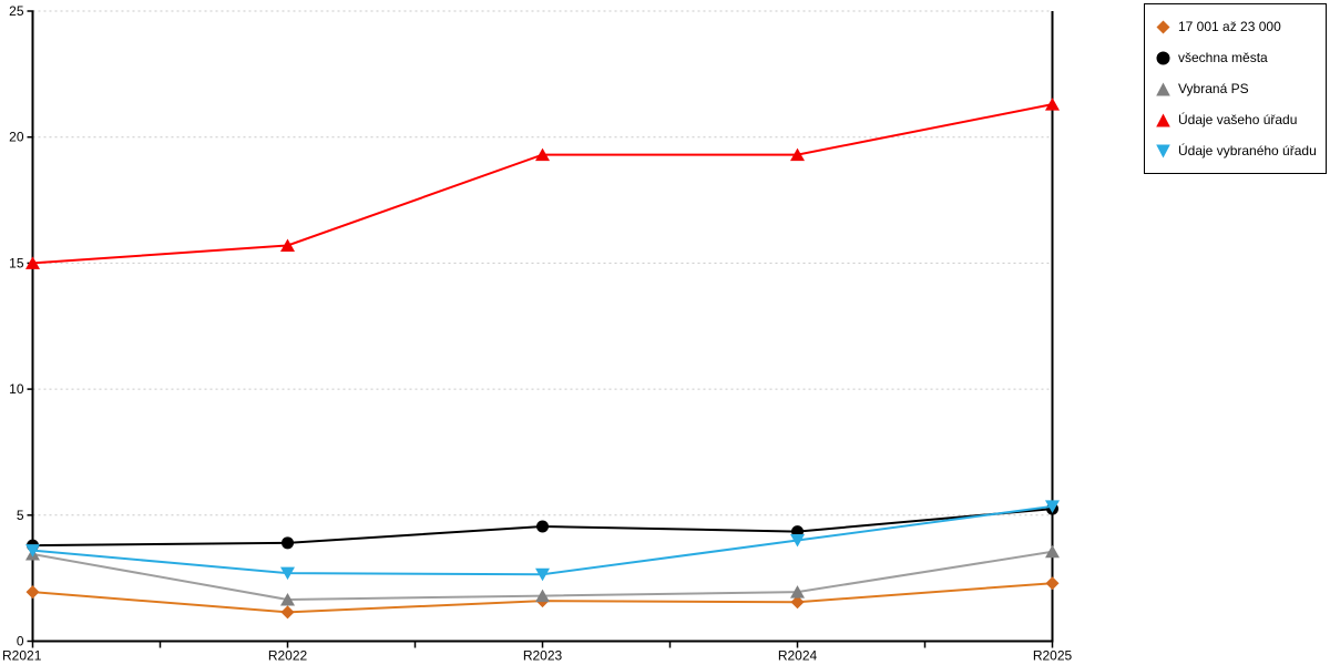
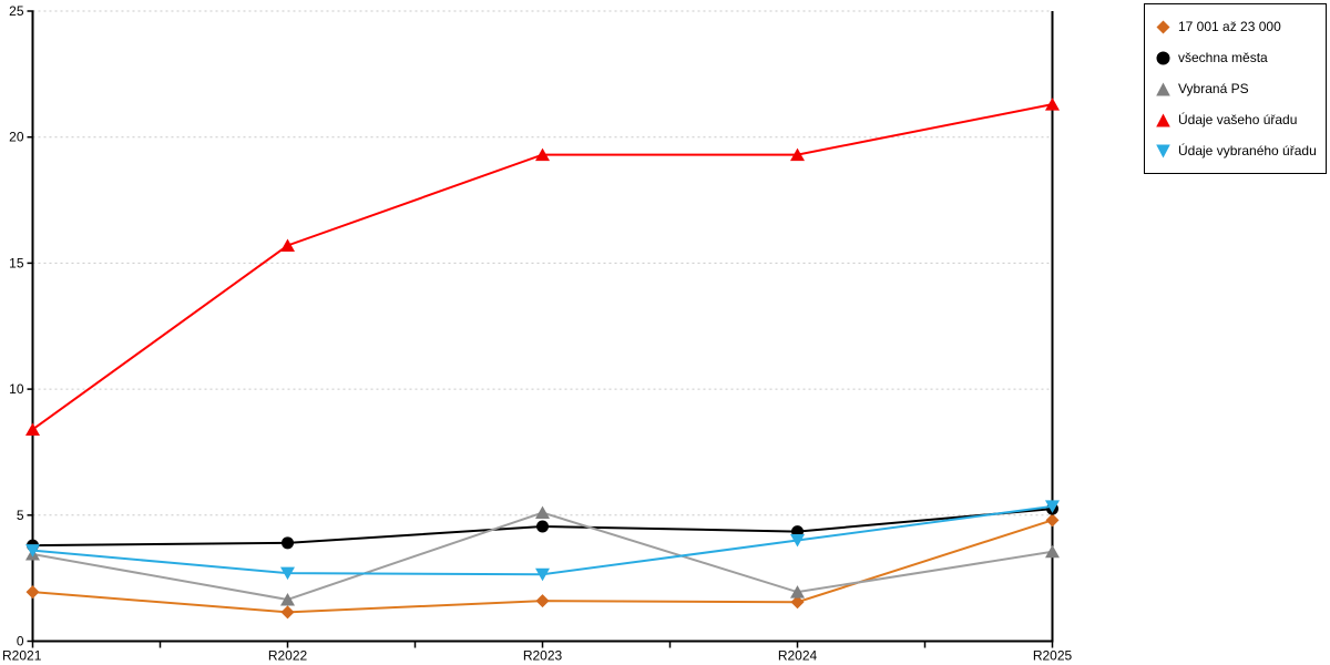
Údaje vašeho úřadu/R2021: 15.0 -> 8.4
Vybraná PS/R2023: 1.8 -> 5.1
17 001 až 23 000/R2025: 2.3 -> 4.8
